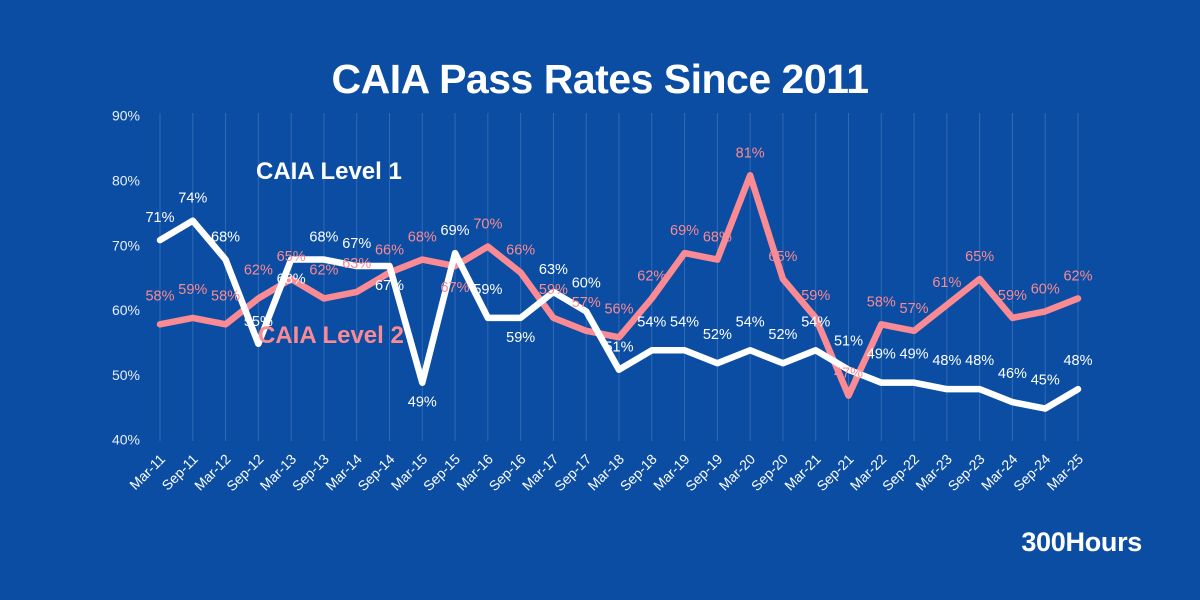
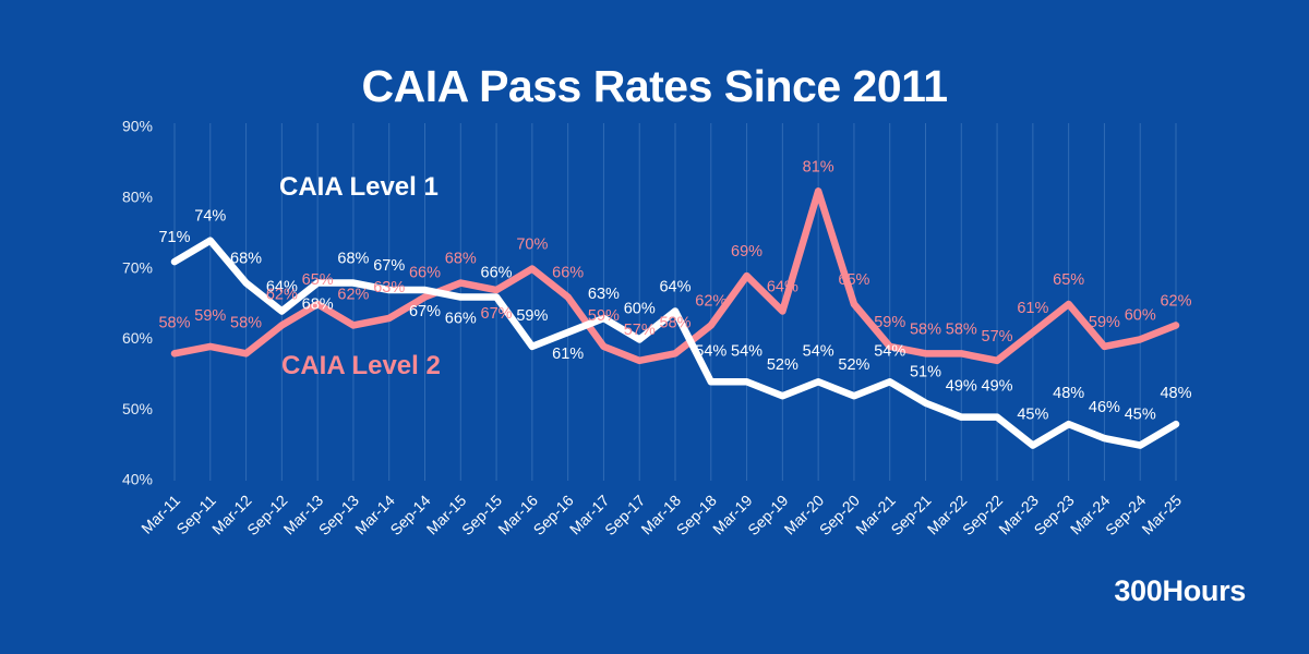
CAIA Level 1/Sep-12: 55% -> 64%
CAIA Level 1/Mar-15: 49% -> 66%
CAIA Level 1/Sep-15: 69% -> 66%
CAIA Level 1/Sep-16: 59% -> 61%
CAIA Level 1/Mar-18: 51% -> 64%
CAIA Level 2/Mar-18: 56% -> 58%
CAIA Level 2/Sep-19: 68% -> 64%
CAIA Level 2/Sep-21: 47% -> 58%
CAIA Level 1/Mar-23: 48% -> 45%
